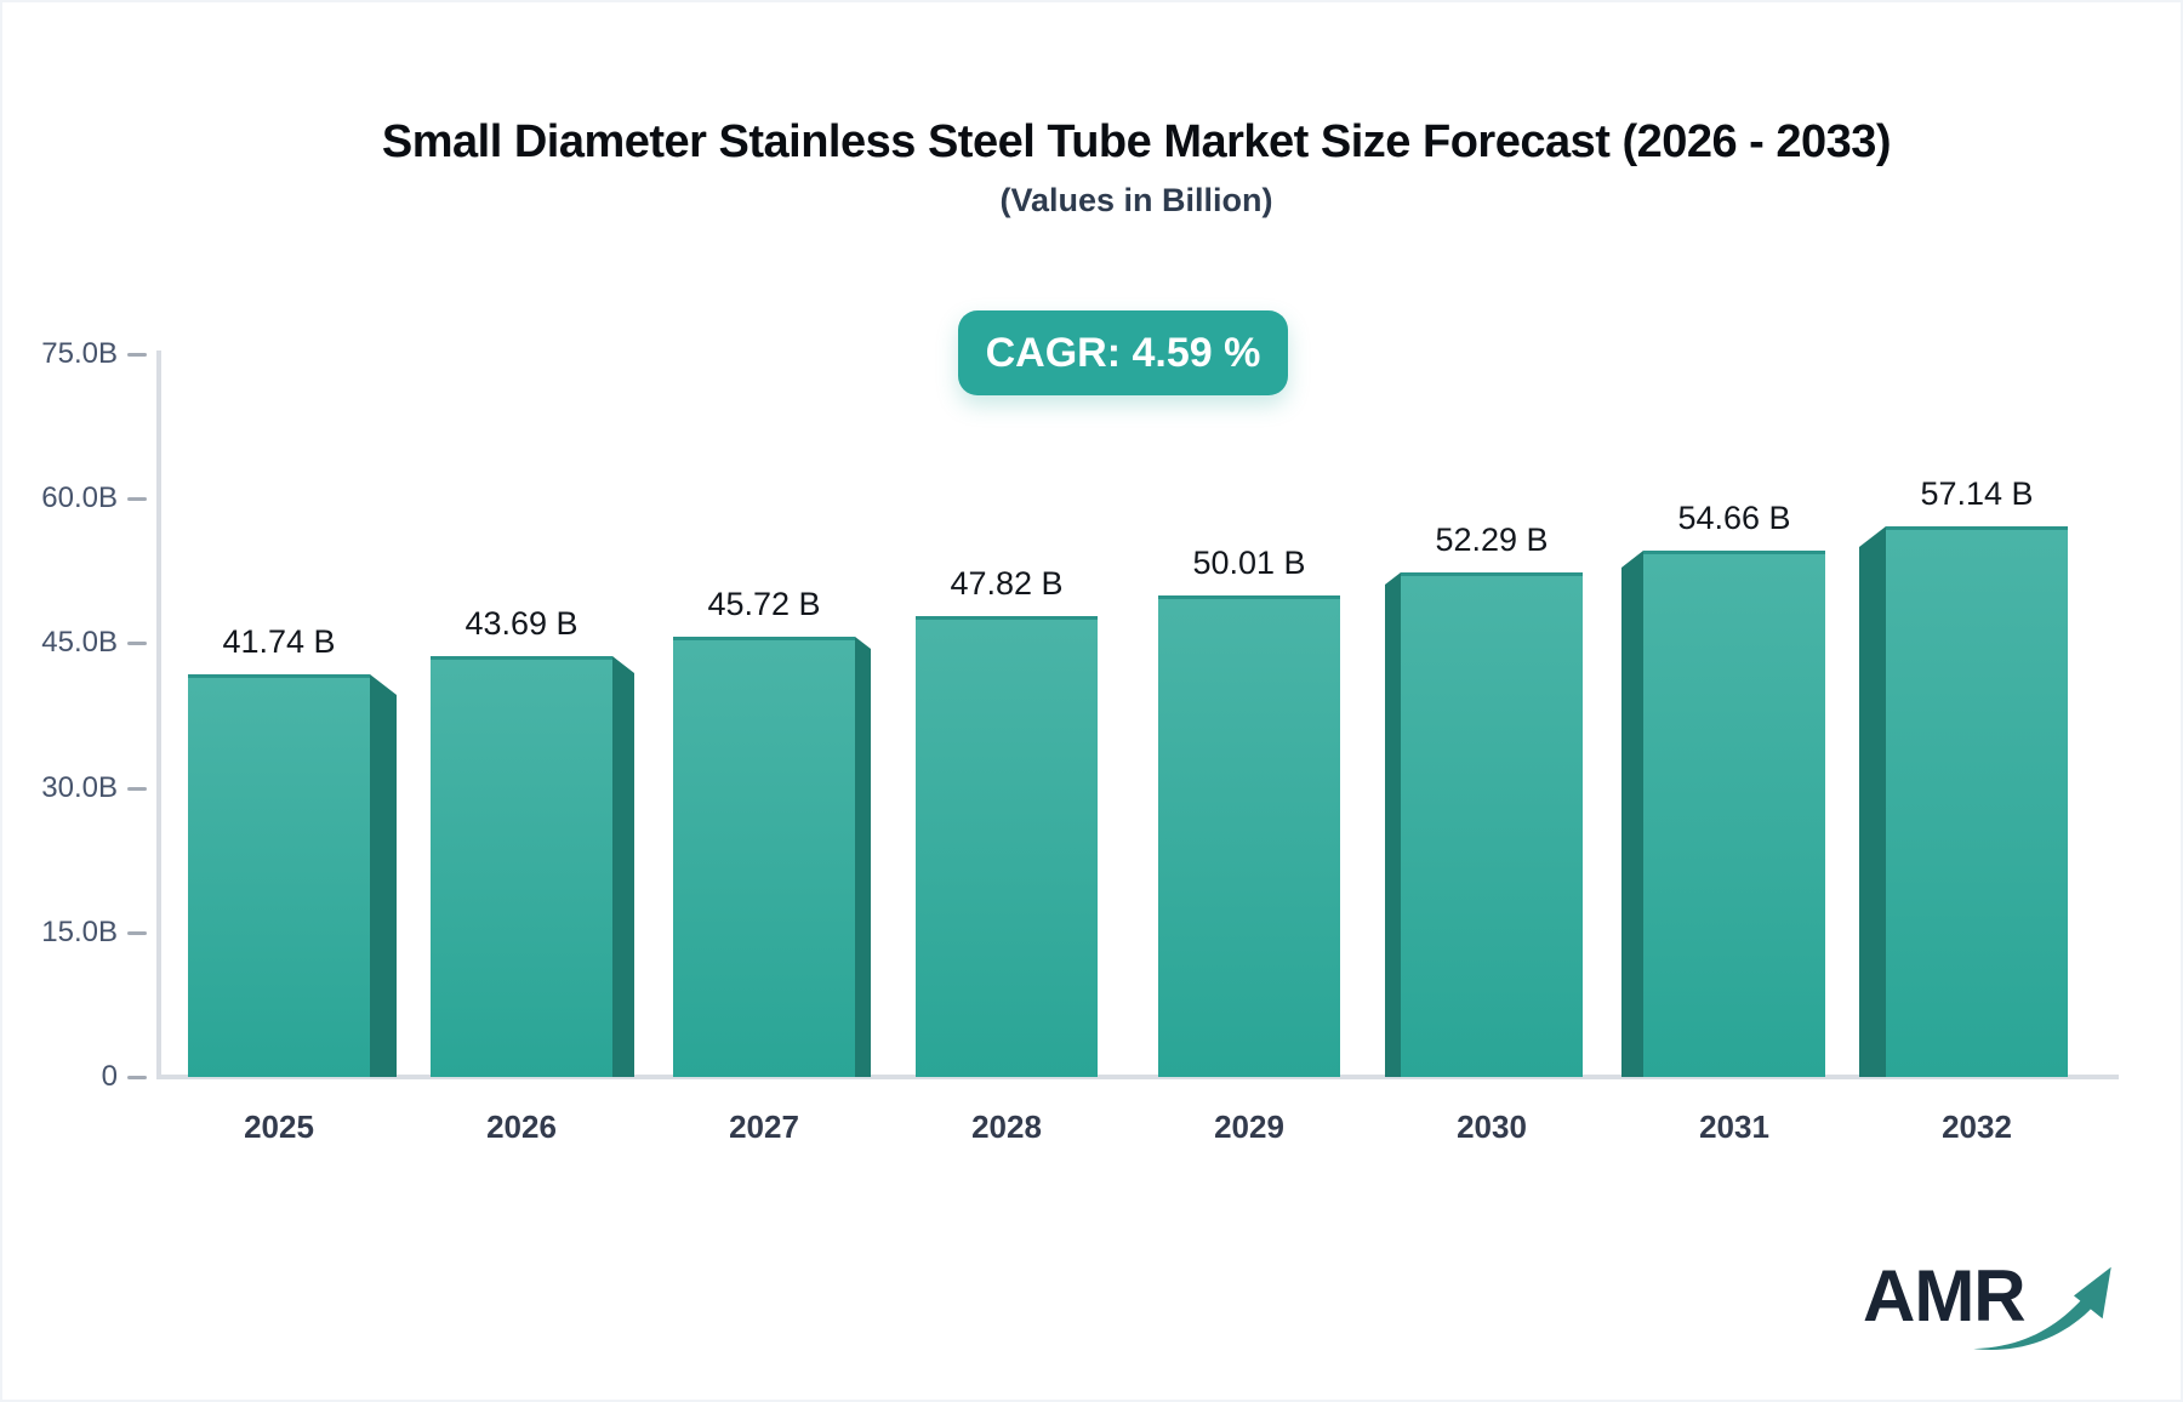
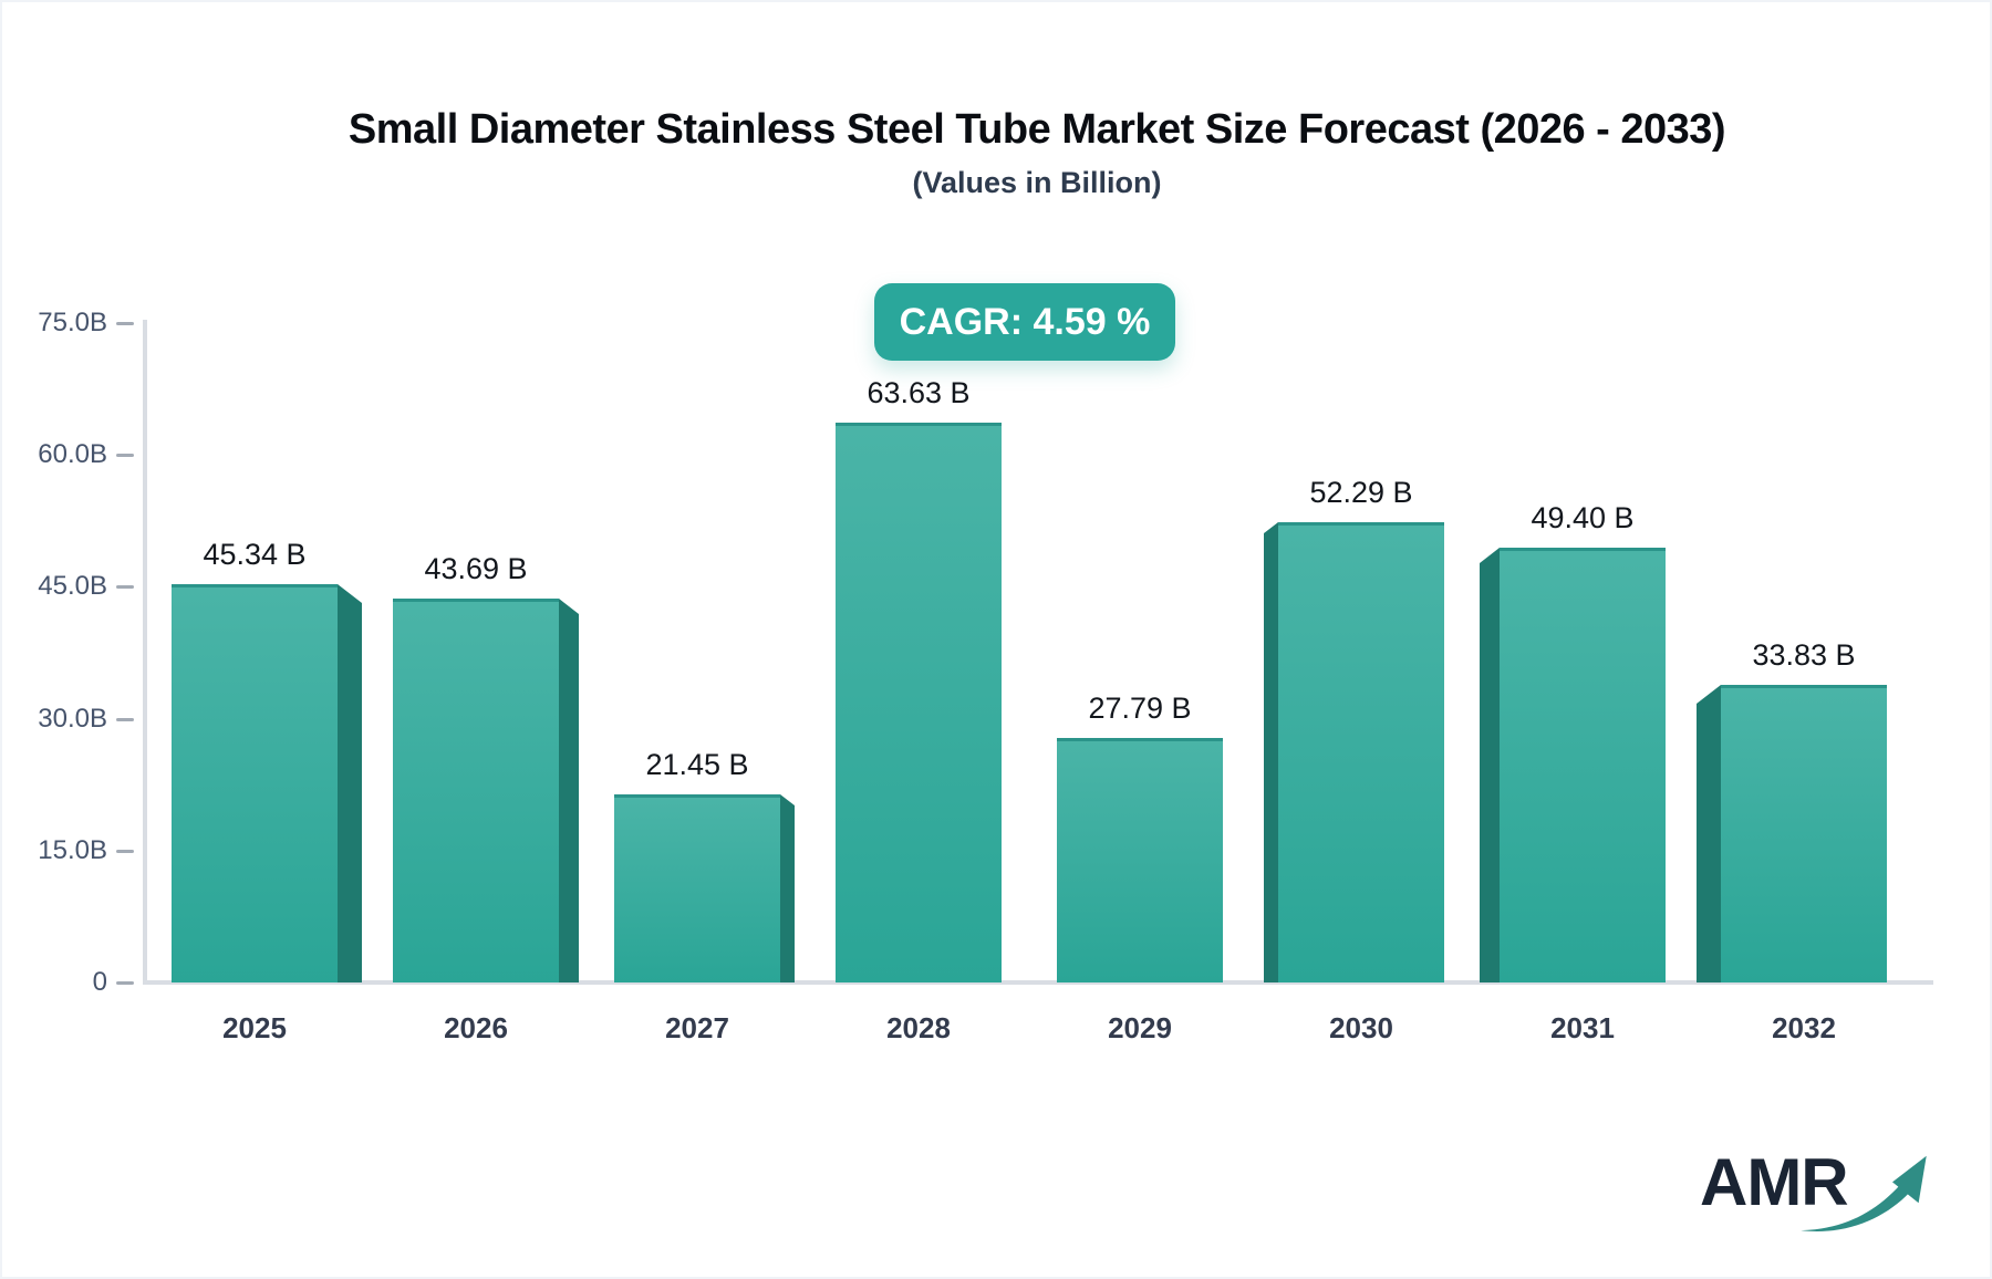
2025: 41.74 -> 45.34
2027: 45.72 -> 21.45
2028: 47.82 -> 63.63
2029: 50.01 -> 27.79
2031: 54.66 -> 49.40
2032: 57.14 -> 33.83
